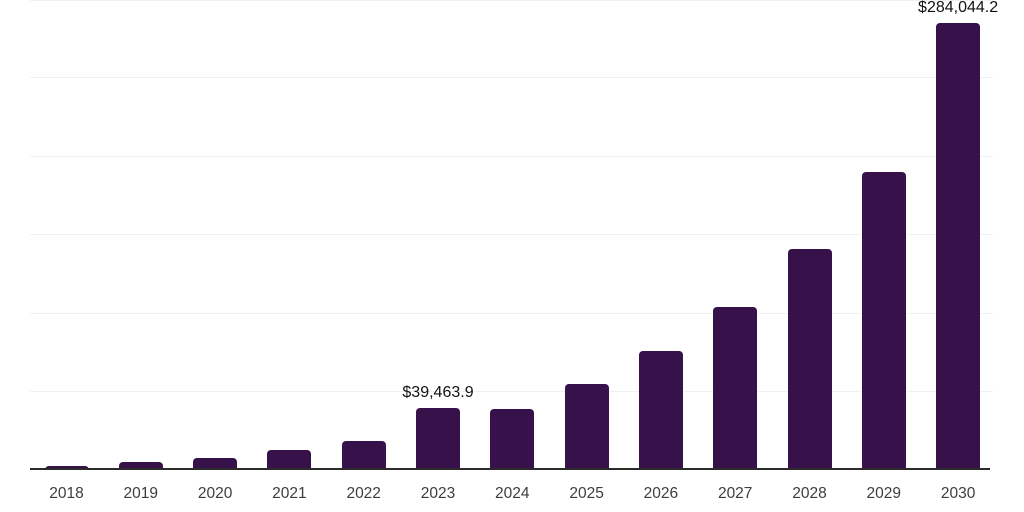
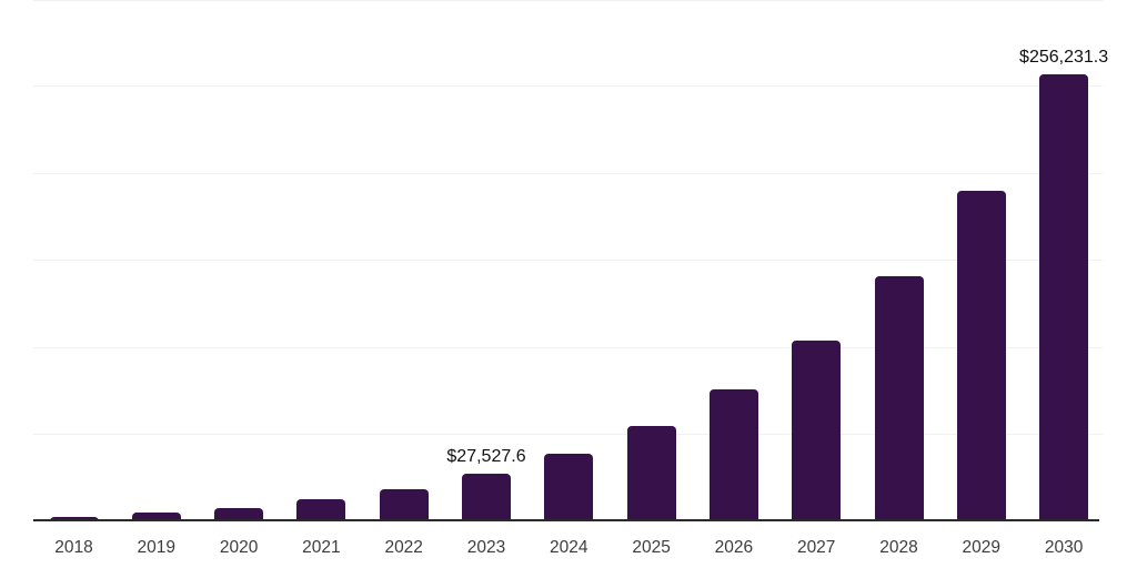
2023: $39,463.9 -> $27,527.6
2030: $284,044.2 -> $256,231.3
